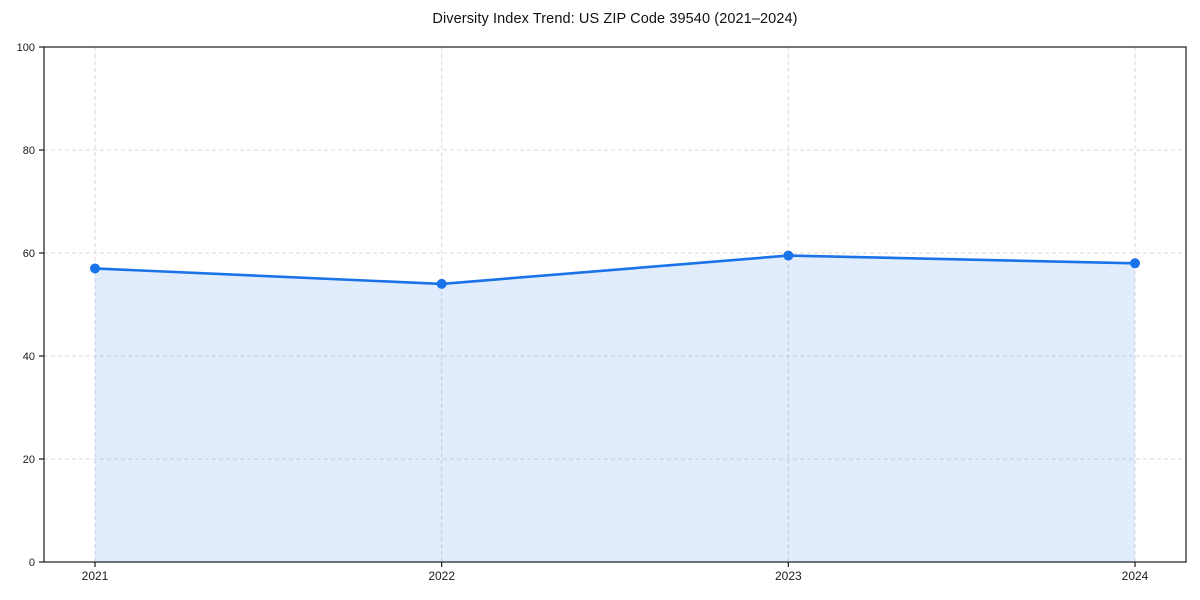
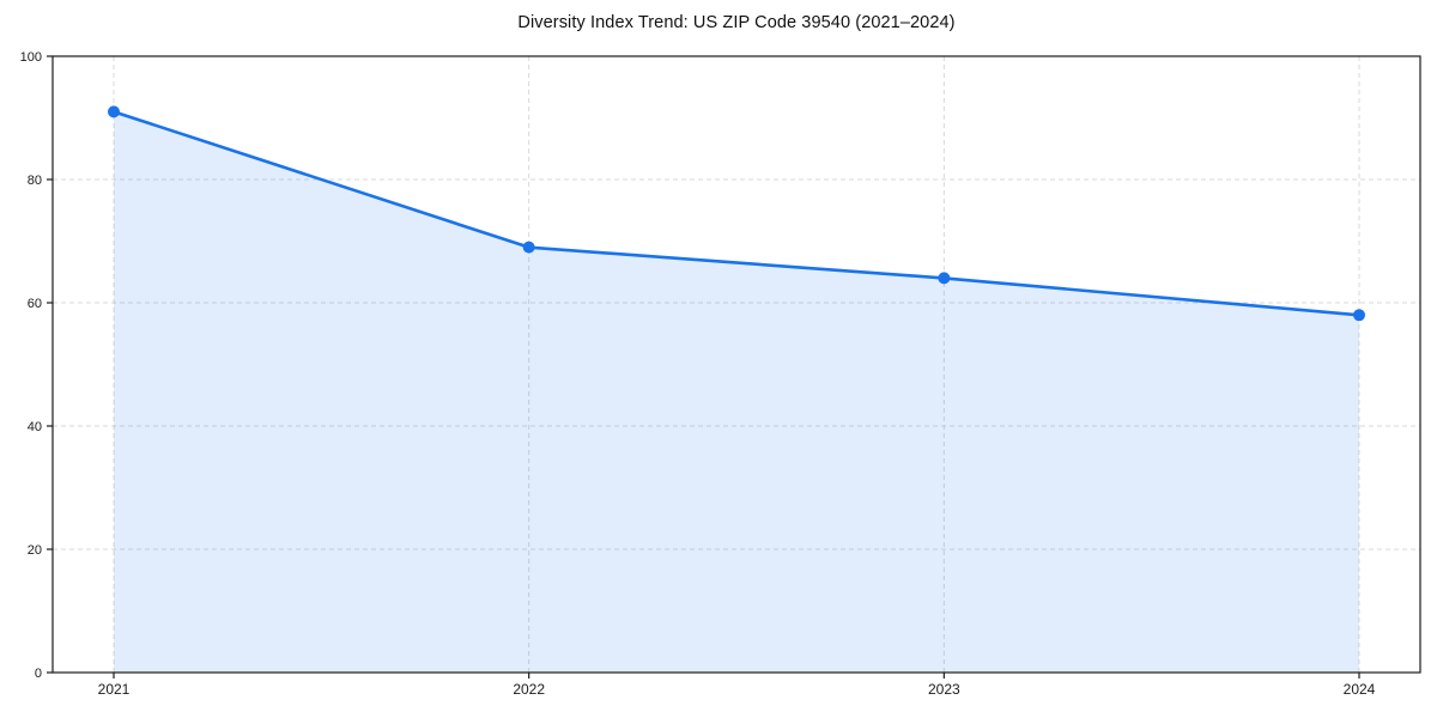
2021: 57 -> 91
2022: 54 -> 69
2023: 60 -> 64
